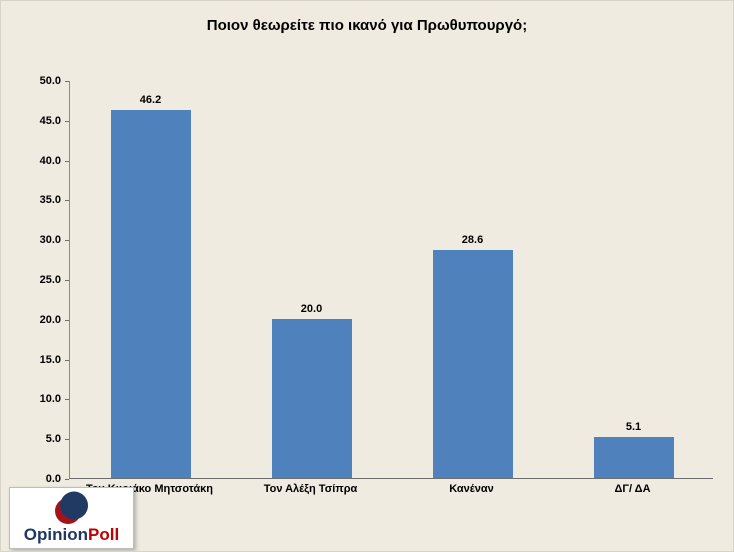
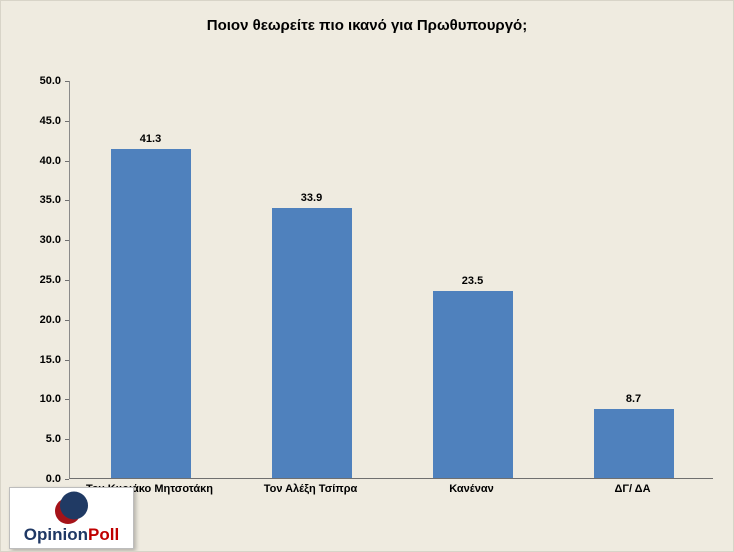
Τον Κυριάκο Μητσοτάκη: 46.2 -> 41.3
Τον Αλέξη Τσίπρα: 20.0 -> 33.9
Κανέναν: 28.6 -> 23.5
ΔΓ/ ΔΑ: 5.1 -> 8.7
